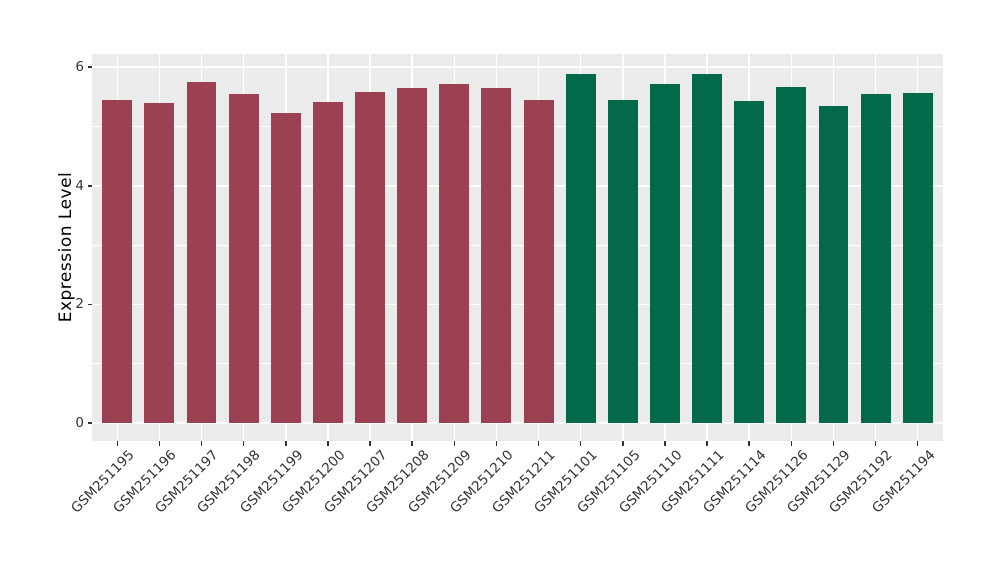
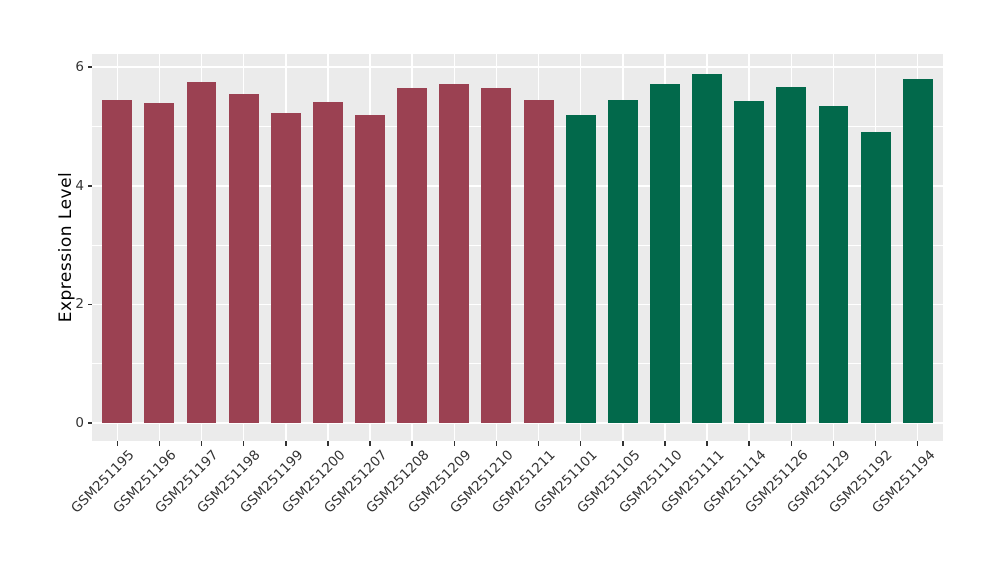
GSM251207: 5.6 -> 5.2
GSM251101: 5.9 -> 5.2
GSM251192: 5.5 -> 4.9
GSM251194: 5.6 -> 5.8
